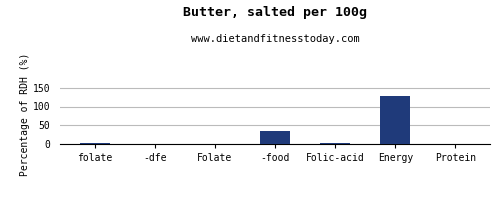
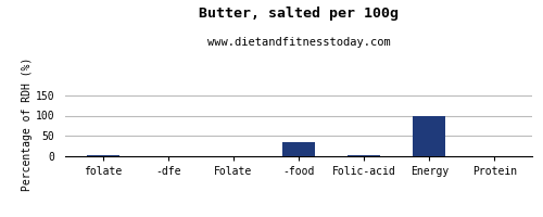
Energy: 127 -> 100
